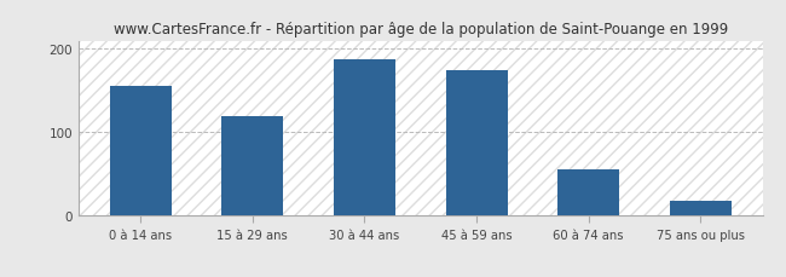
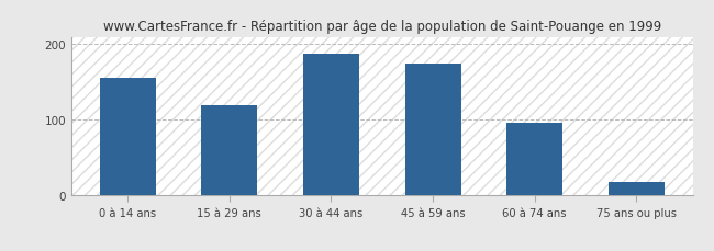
60 à 74 ans: 55 -> 96
